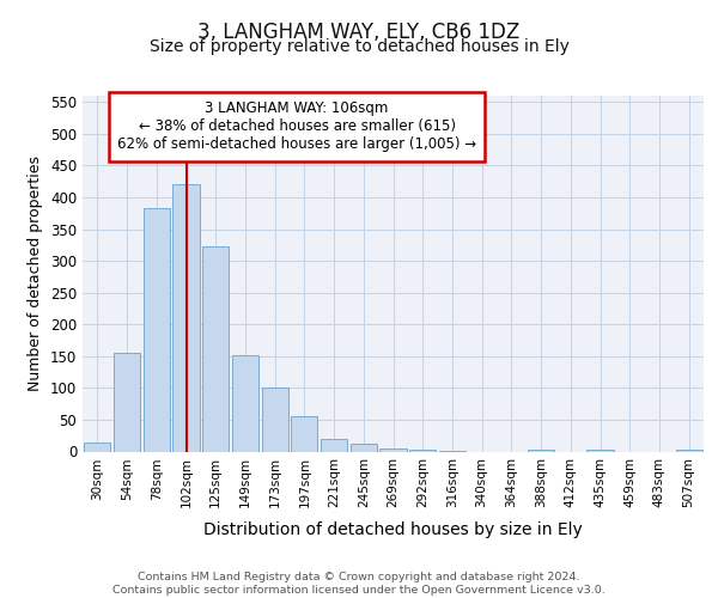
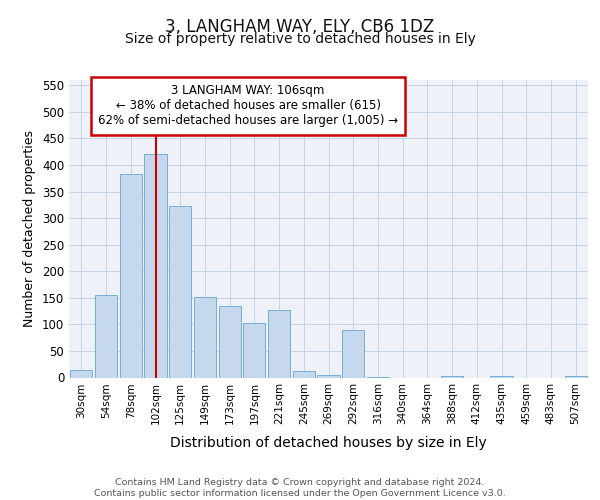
173sqm: 100 -> 134
197sqm: 55 -> 102
221sqm: 20 -> 128
292sqm: 2 -> 90
